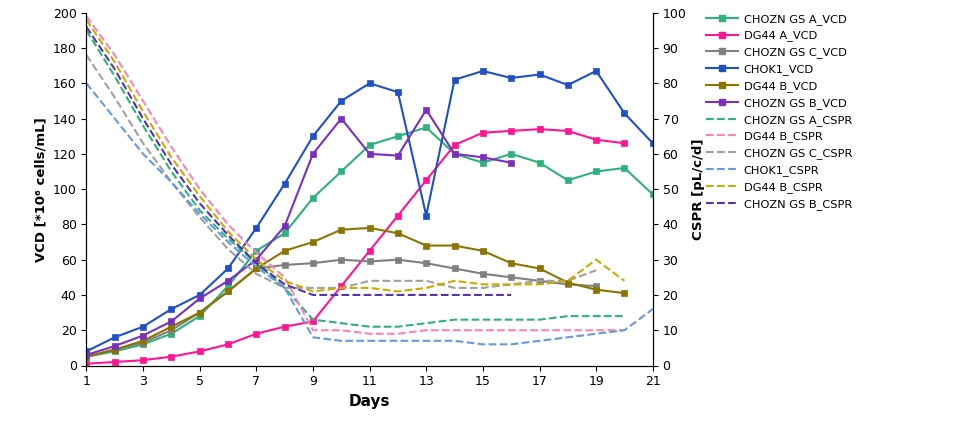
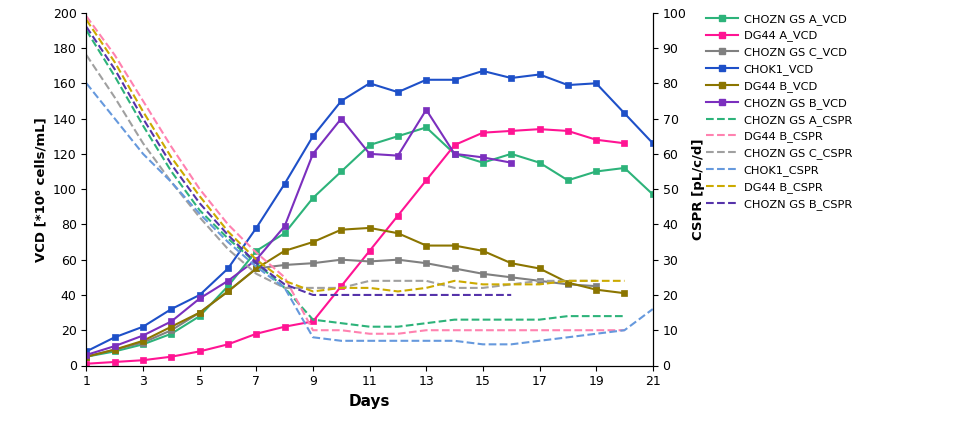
CHOK1_VCD/13: 85 -> 162
CHOK1_VCD/19: 167 -> 160
CHOZN GS C_CSPR/19: 27 -> 24
DG44 B_CSPR/19: 30 -> 24
